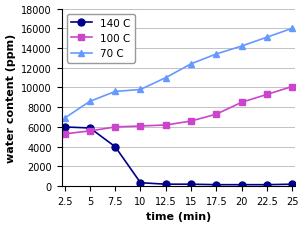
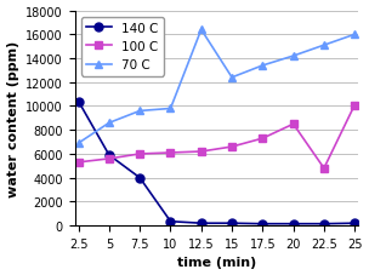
140 C/2.5: 6000 -> 10400
70 C/12.5: 11000 -> 16400
100 C/22.5: 9300 -> 4800
